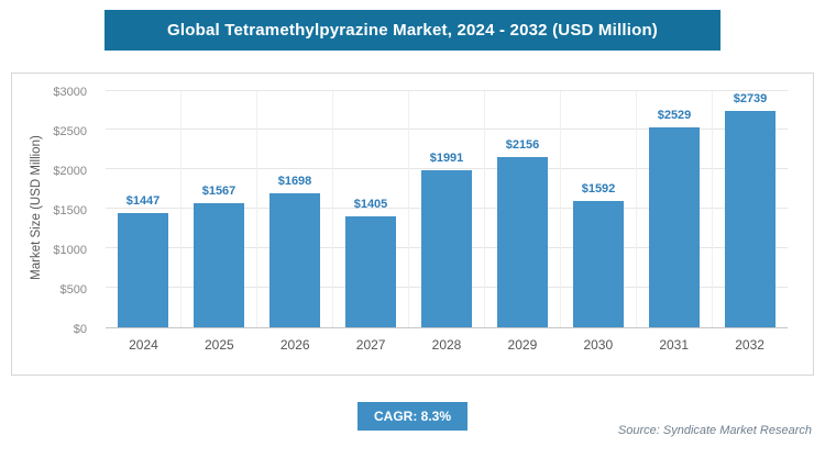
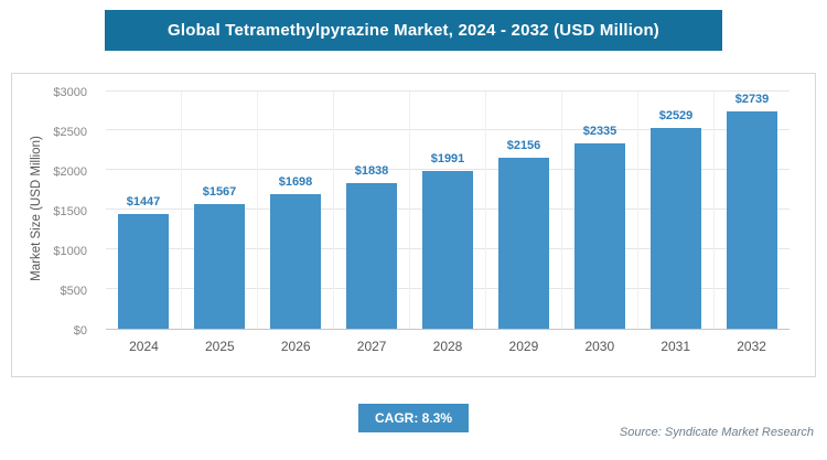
2027: $1405 -> $1838
2030: $1592 -> $2335
